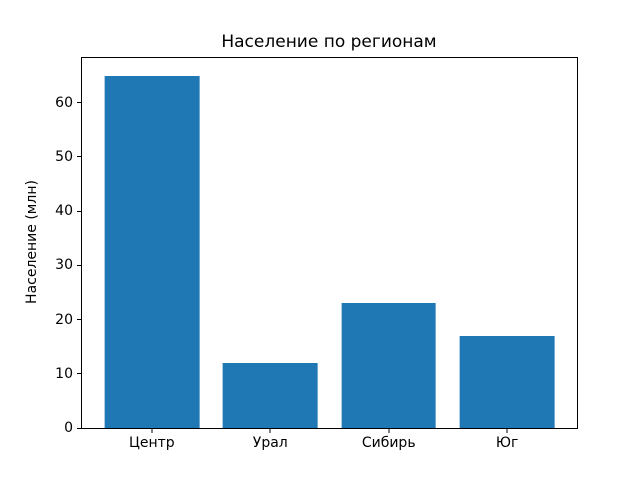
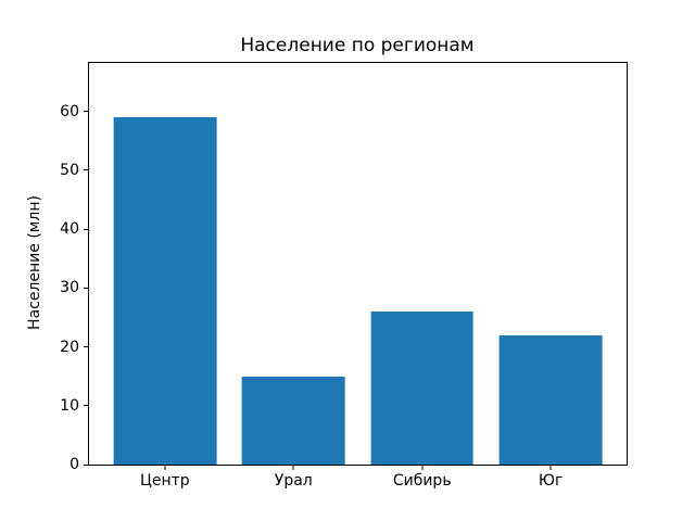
Центр: 65 -> 59
Урал: 12 -> 15
Сибирь: 23 -> 26
Юг: 17 -> 22
